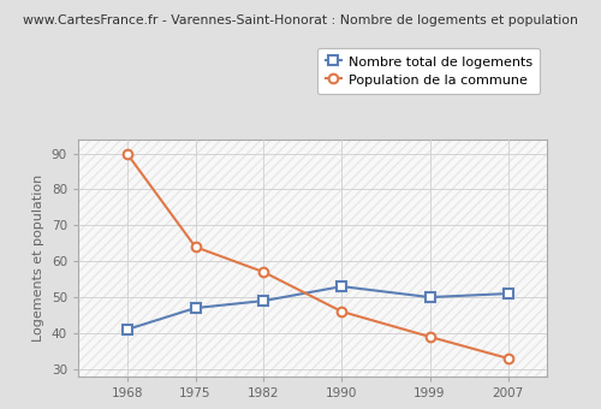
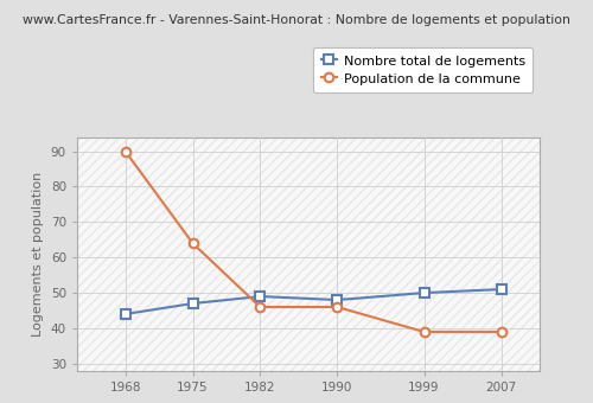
Nombre total de logements/1968: 41 -> 44
Population de la commune/1982: 57 -> 46
Nombre total de logements/1990: 53 -> 48
Population de la commune/2007: 33 -> 39
